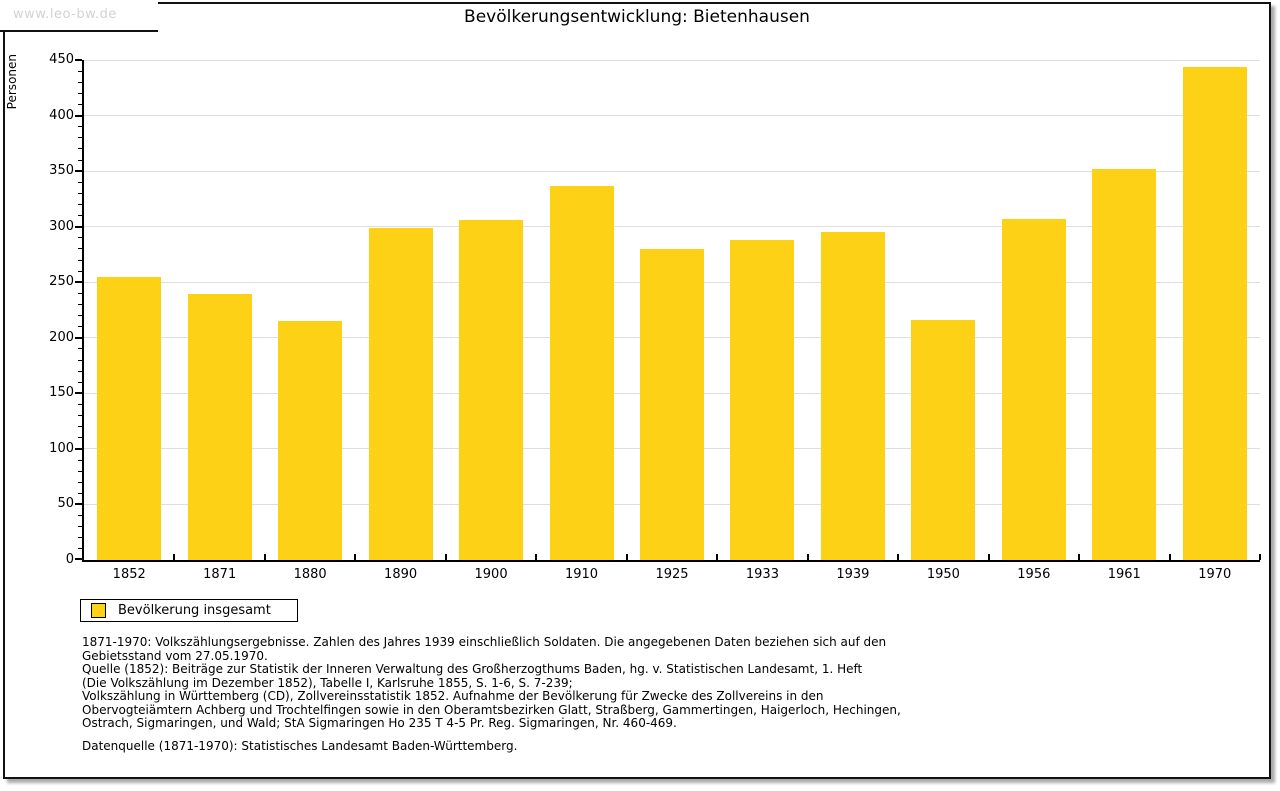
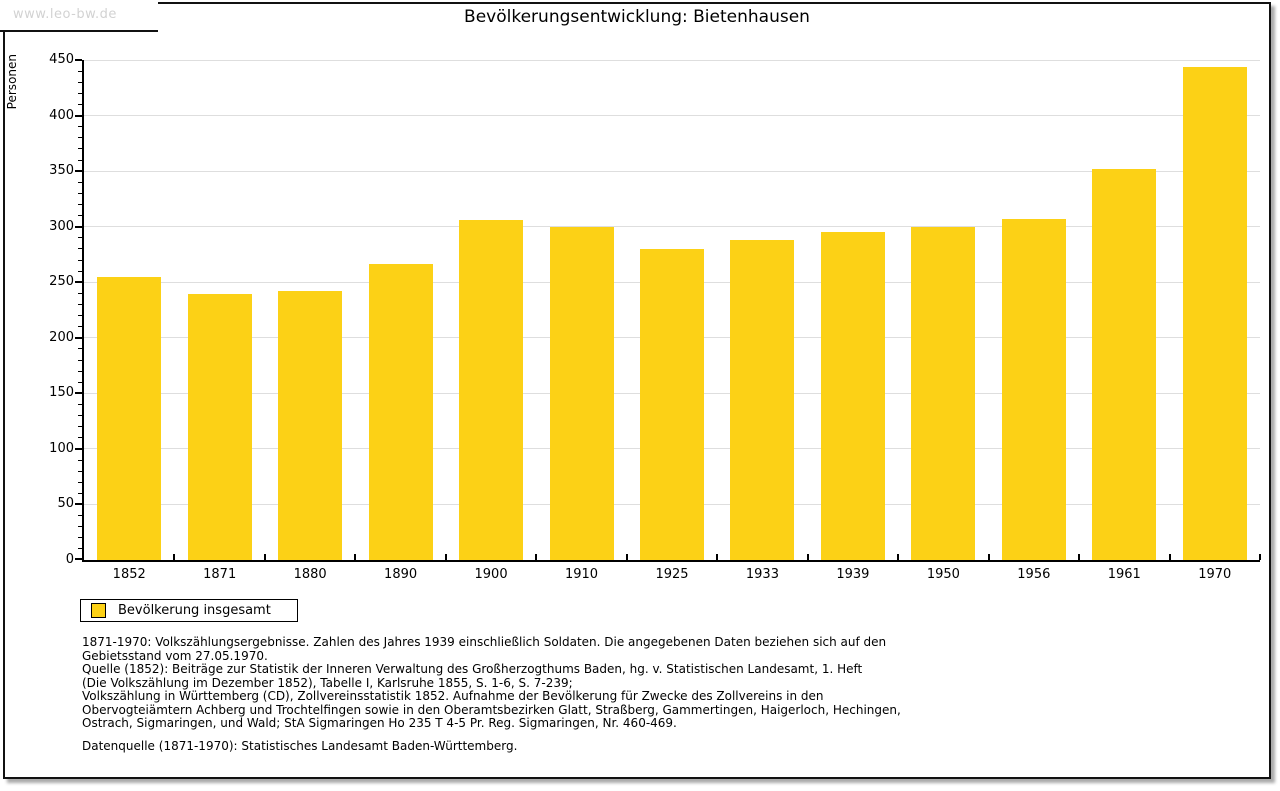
1880: 215 -> 242
1890: 299 -> 266
1910: 337 -> 300
1950: 216 -> 300
